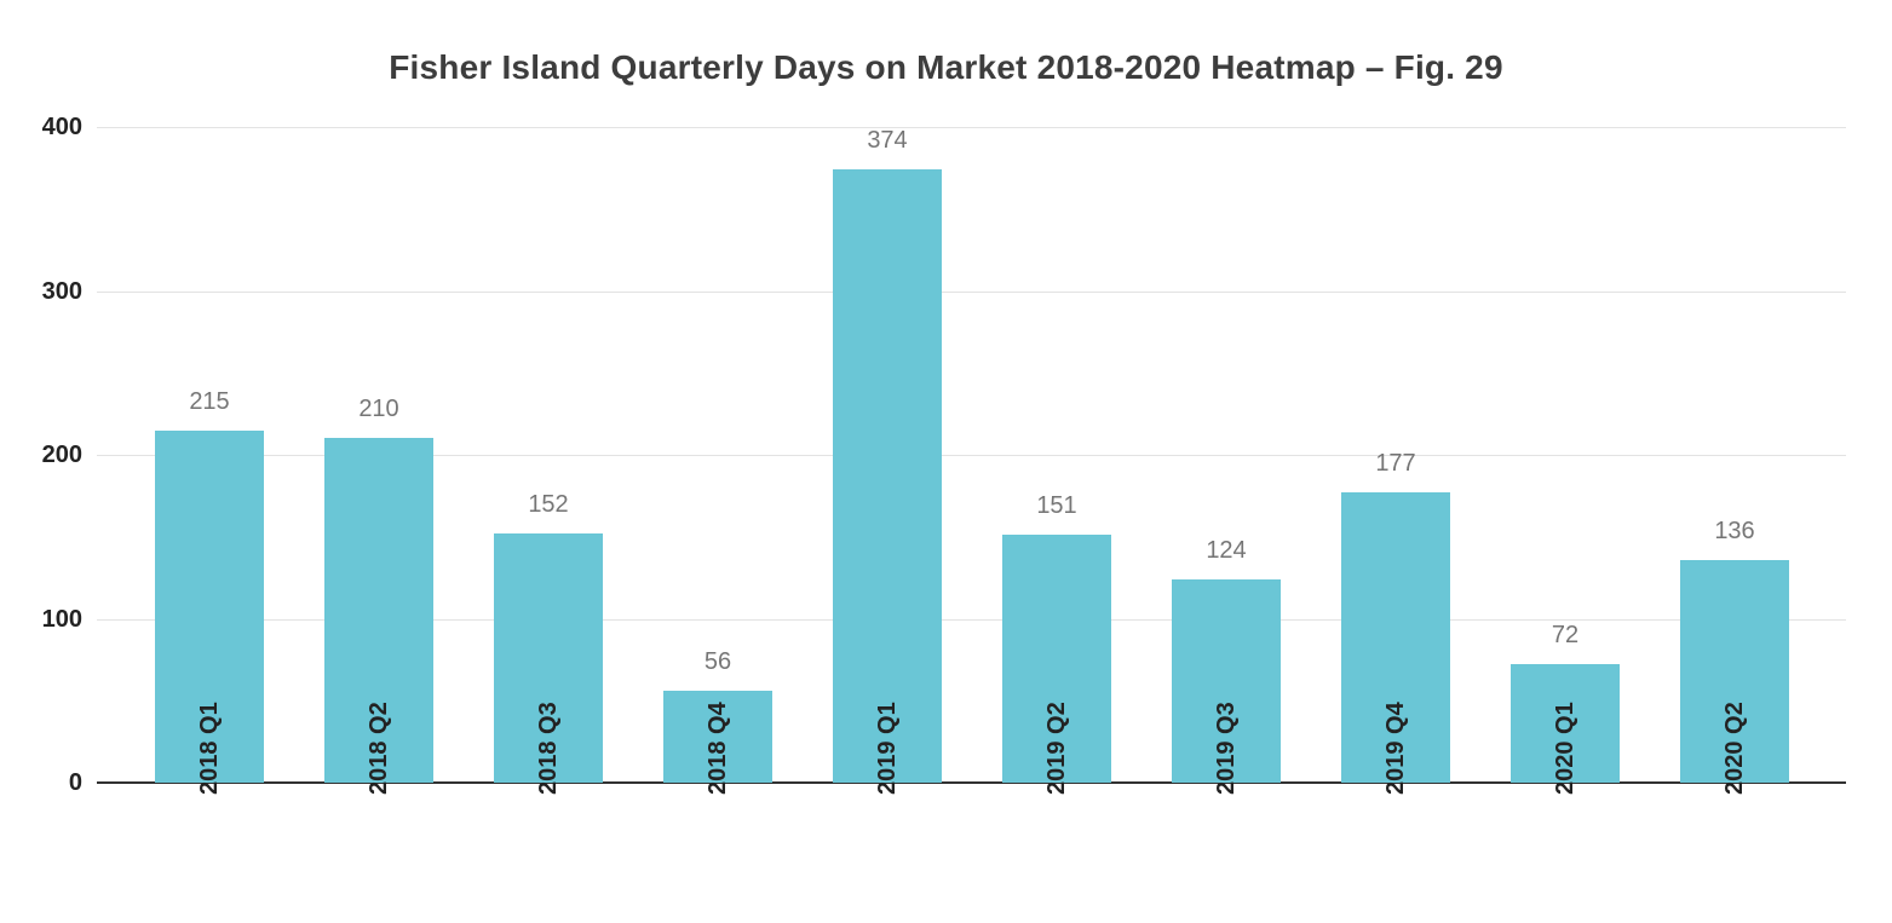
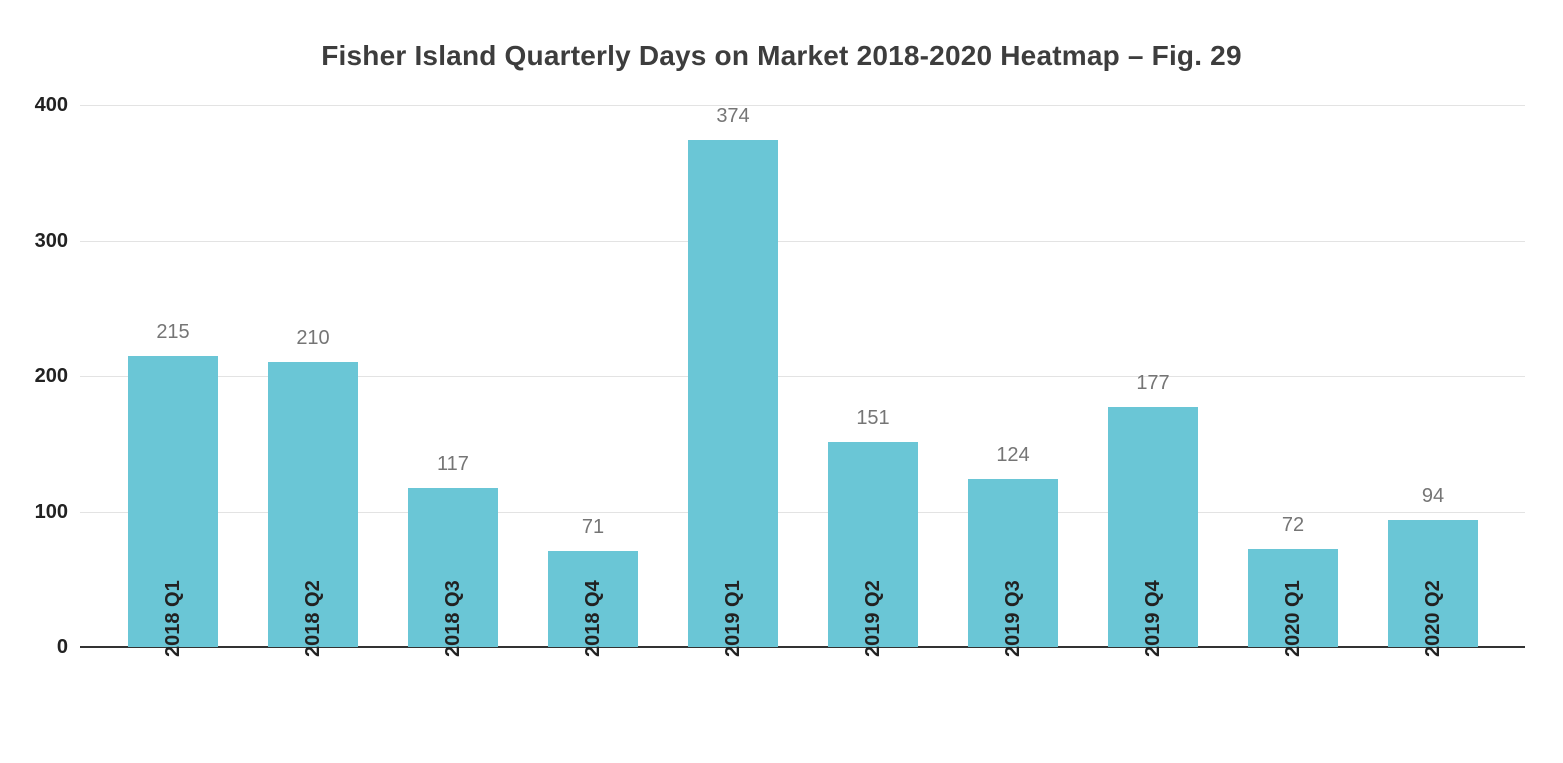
2018 Q3: 152 -> 117
2018 Q4: 56 -> 71
2020 Q2: 136 -> 94
